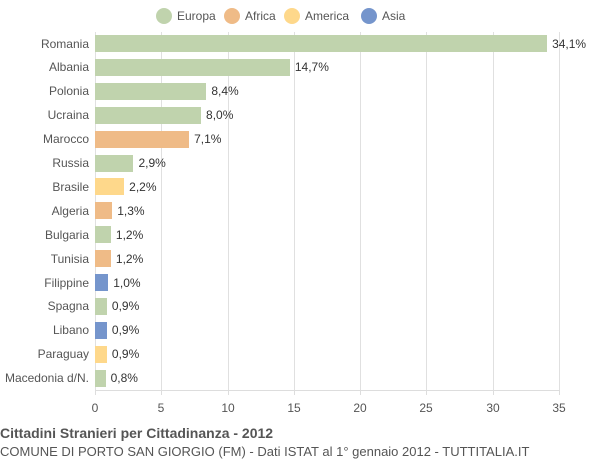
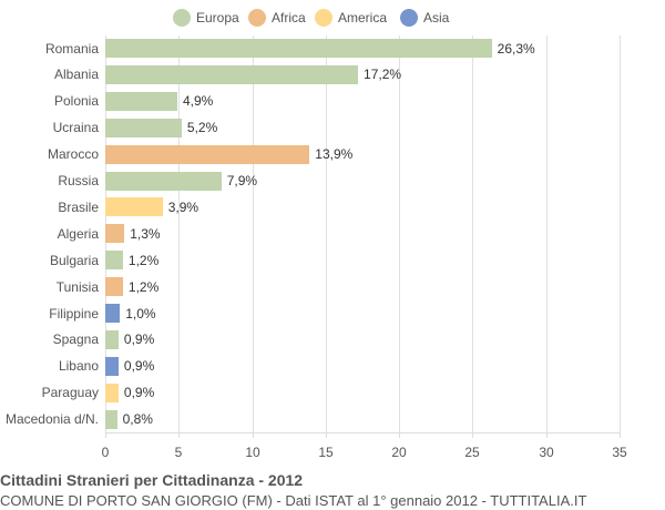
Romania: 34,1% -> 26,3%
Albania: 14,7% -> 17,2%
Polonia: 8,4% -> 4,9%
Ucraina: 8,0% -> 5,2%
Marocco: 7,1% -> 13,9%
Russia: 2,9% -> 7,9%
Brasile: 2,2% -> 3,9%
